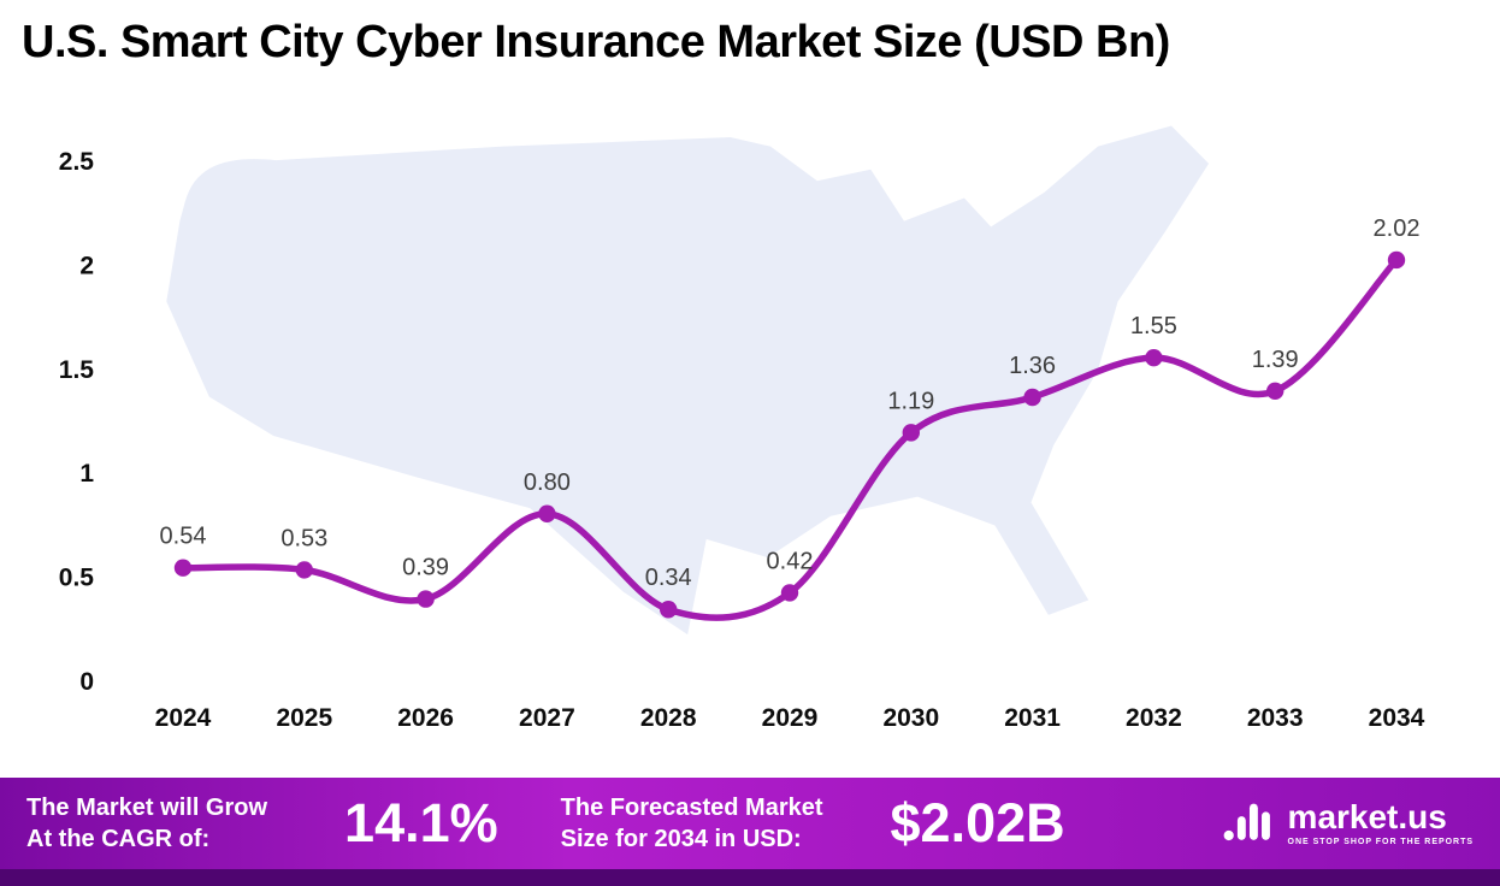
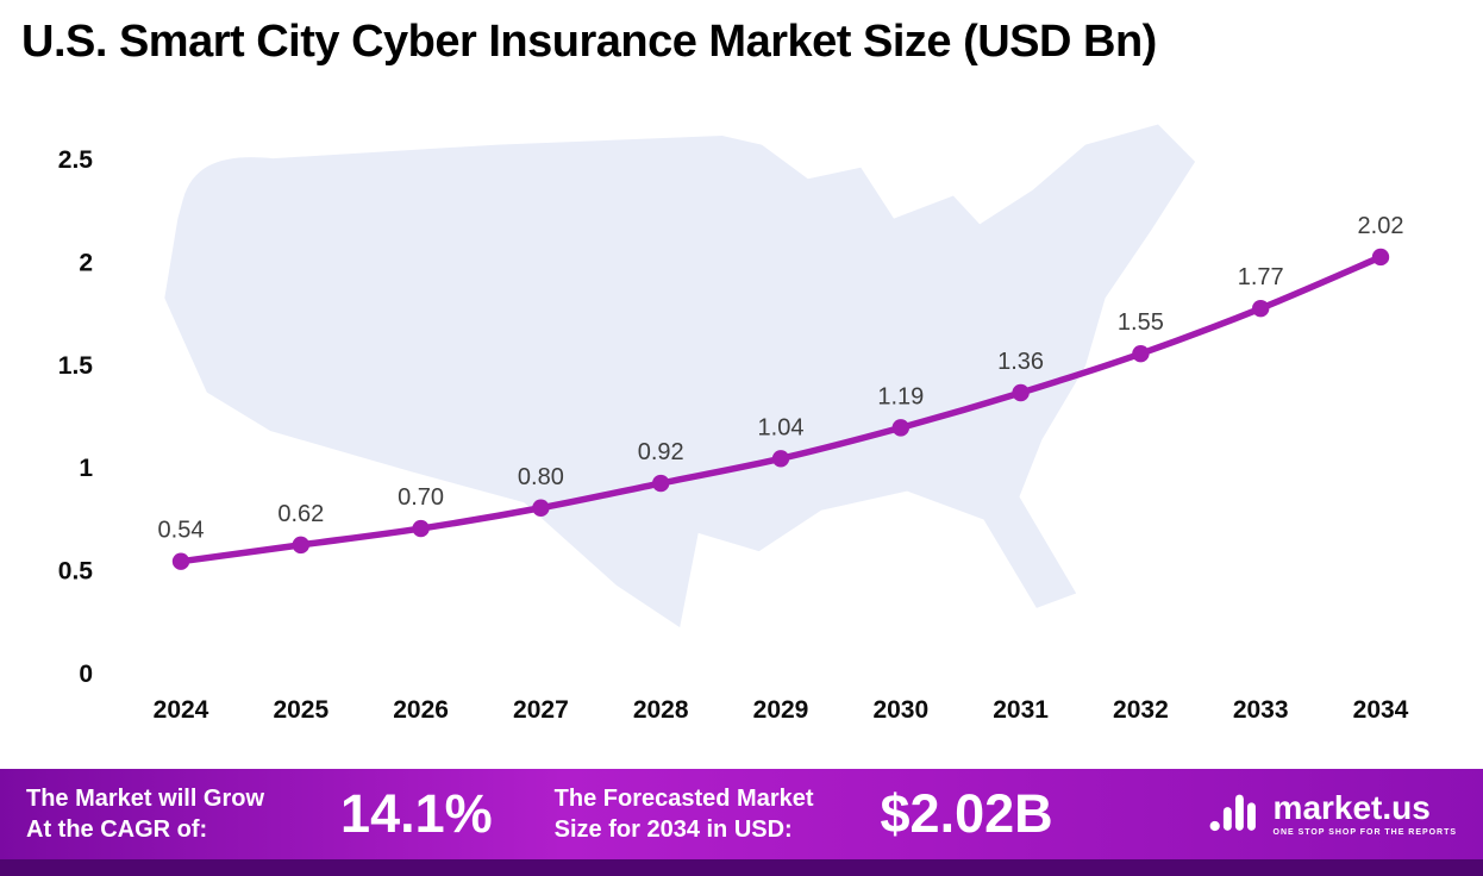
2025: 0.53 -> 0.62
2026: 0.39 -> 0.70
2028: 0.34 -> 0.92
2029: 0.42 -> 1.04
2033: 1.39 -> 1.77
